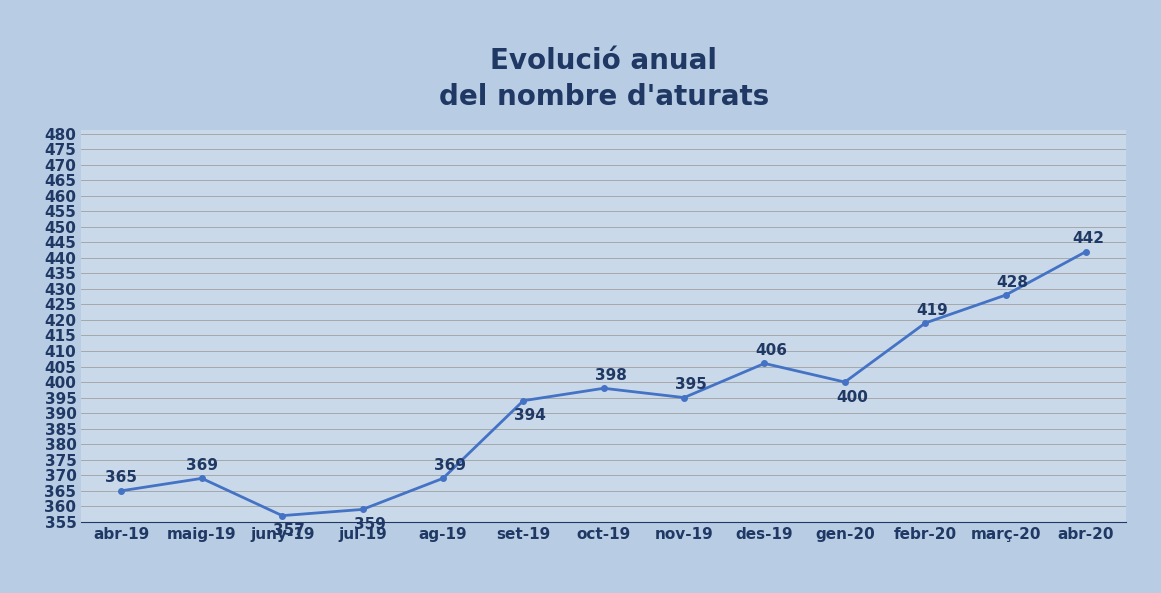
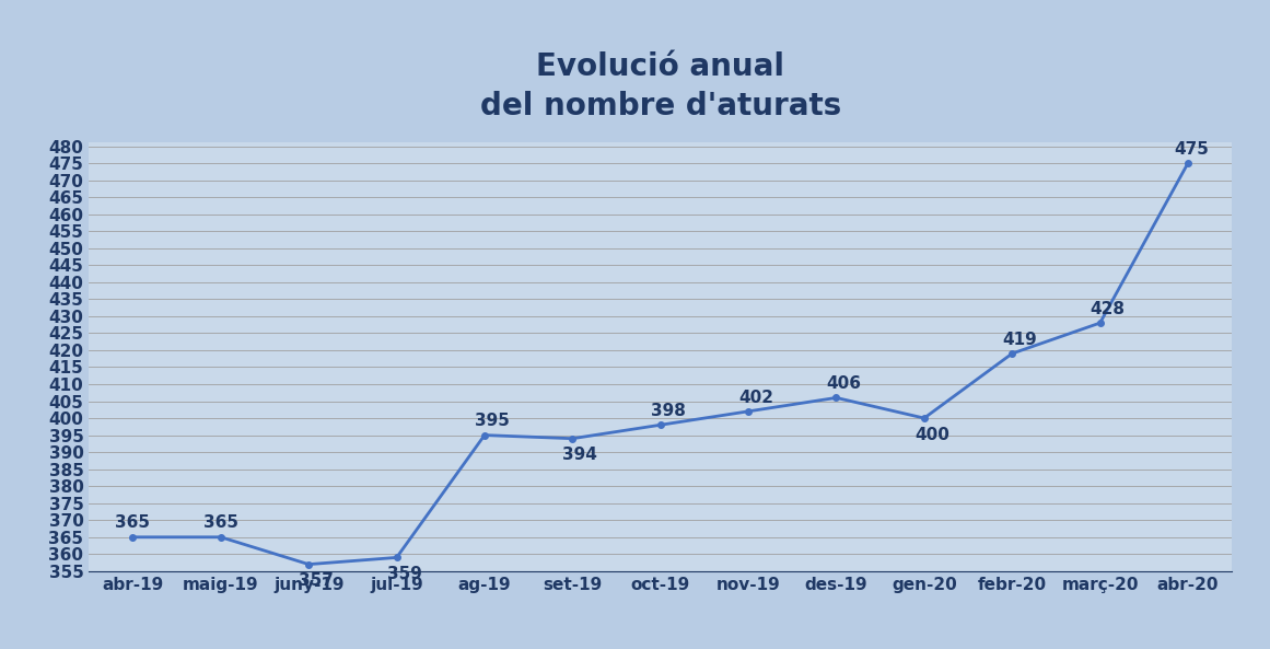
maig-19: 369 -> 365
ag-19: 369 -> 395
nov-19: 395 -> 402
abr-20: 442 -> 475
